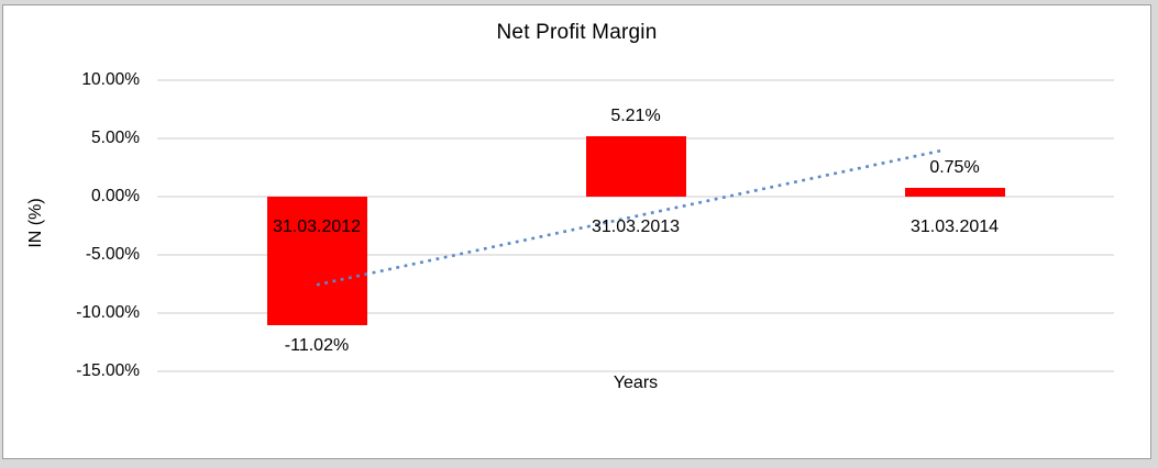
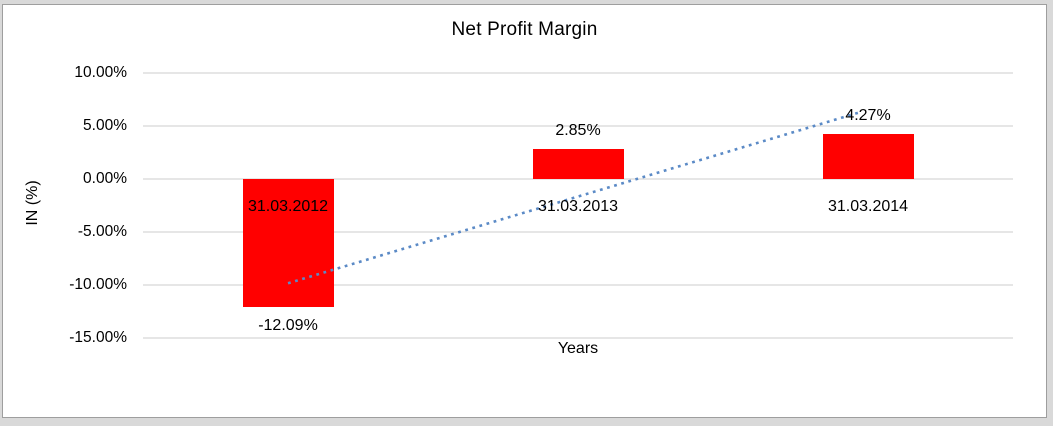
31.03.2012: -11.02% -> -12.09%
31.03.2013: 5.21% -> 2.85%
31.03.2014: 0.75% -> 4.27%
